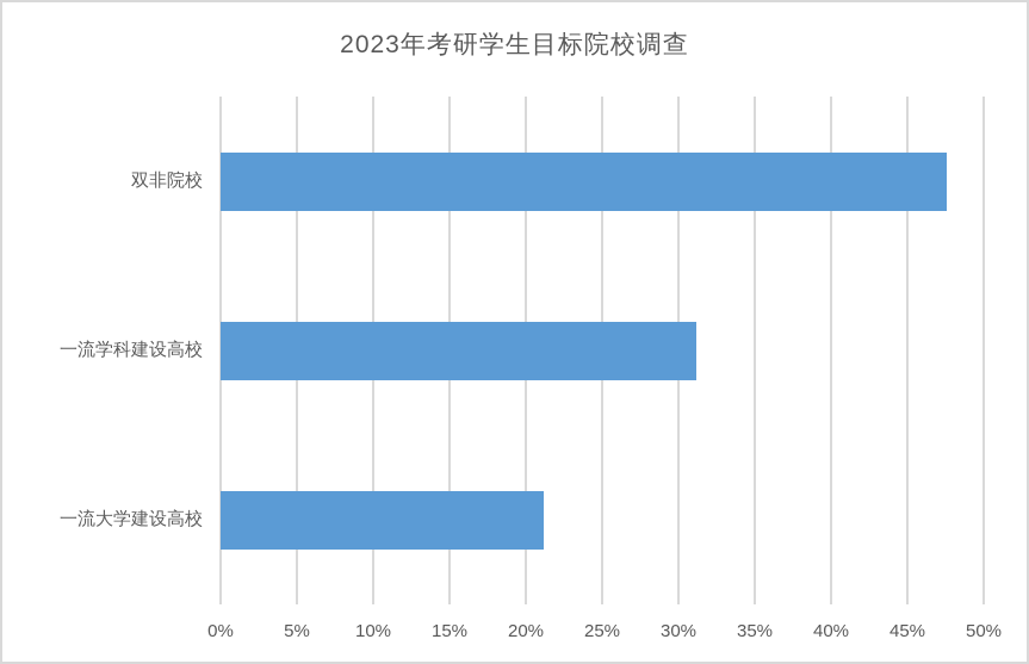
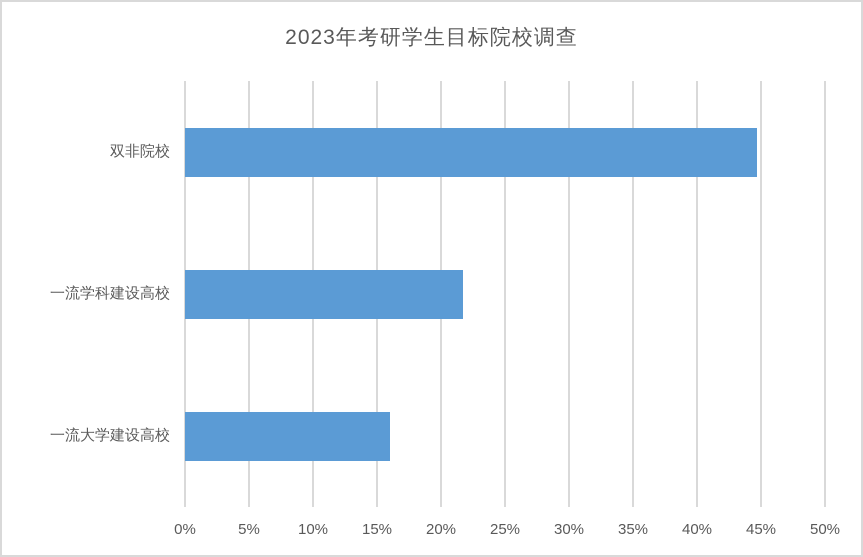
双非院校: 47.6% -> 44.7%
一流学科建设高校: 31.2% -> 21.7%
一流大学建设高校: 21.2% -> 16.0%
